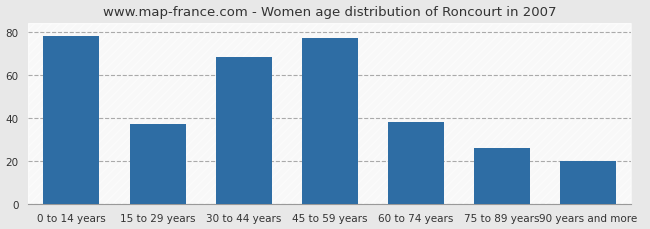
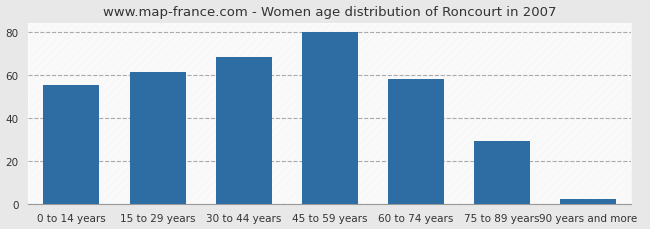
0 to 14 years: 78 -> 55
15 to 29 years: 37 -> 61
45 to 59 years: 77 -> 80
60 to 74 years: 38 -> 58
75 to 89 years: 26 -> 29
90 years and more: 20 -> 2
